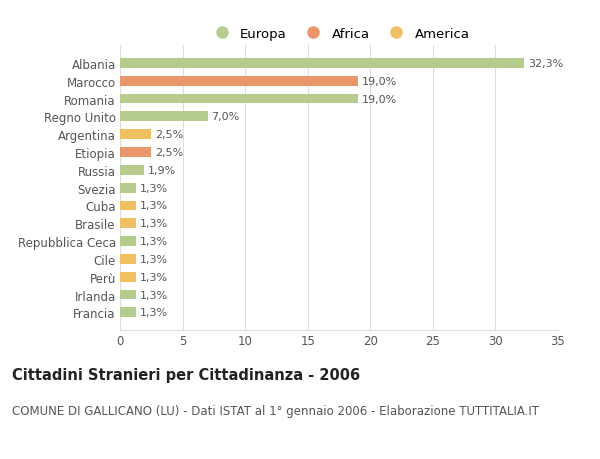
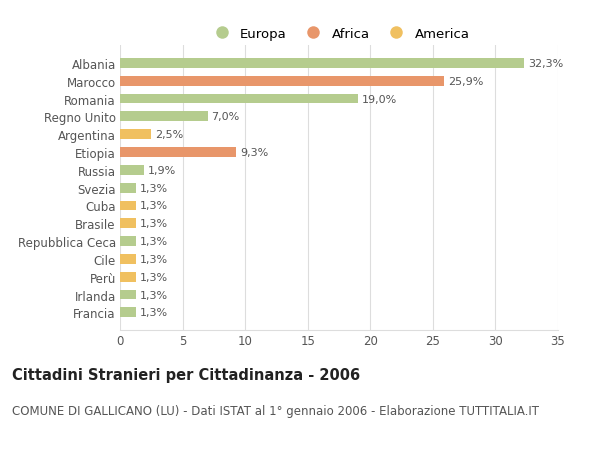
Marocco: 19,0% -> 25,9%
Etiopia: 2,5% -> 9,3%
